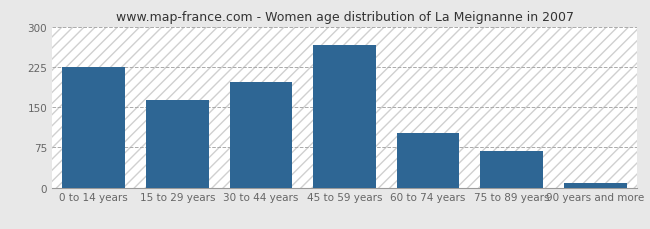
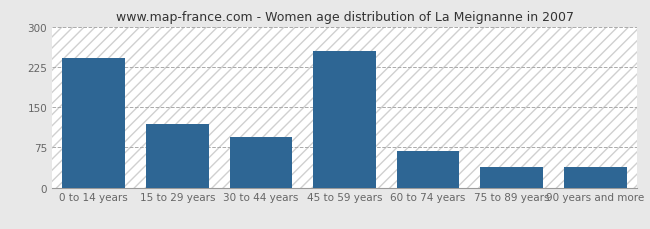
0 to 14 years: 224 -> 242
15 to 29 years: 163 -> 118
30 to 44 years: 196 -> 94
45 to 59 years: 265 -> 254
60 to 74 years: 101 -> 68
75 to 89 years: 68 -> 38
90 years and more: 8 -> 38
